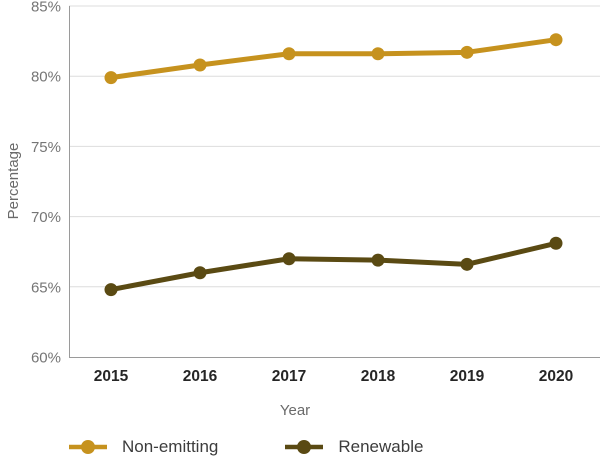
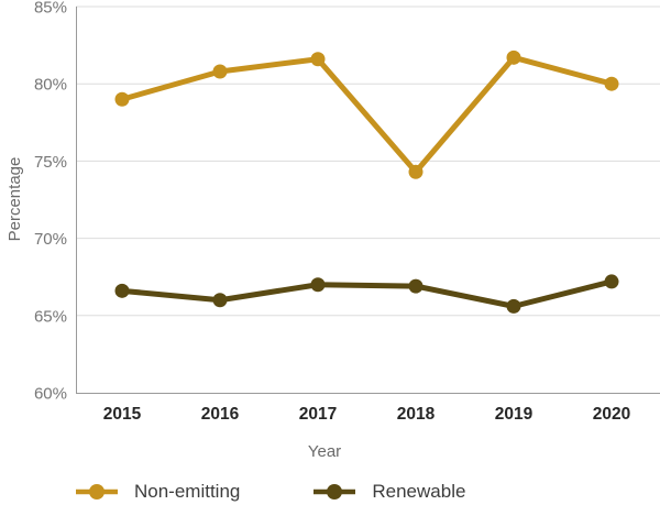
Non-emitting/2015: 79.9% -> 79.0%
Renewable/2015: 64.8% -> 66.6%
Non-emitting/2018: 81.6% -> 74.3%
Renewable/2019: 66.6% -> 65.6%
Non-emitting/2020: 82.6% -> 80.0%
Renewable/2020: 68.1% -> 67.2%
